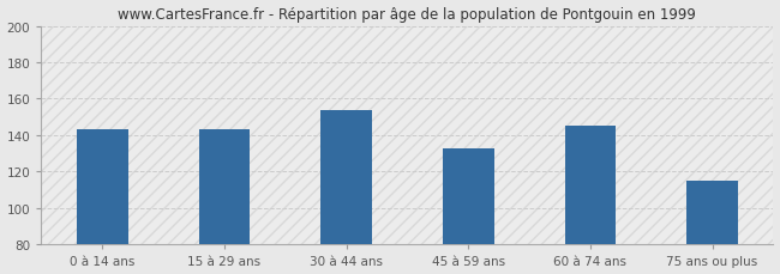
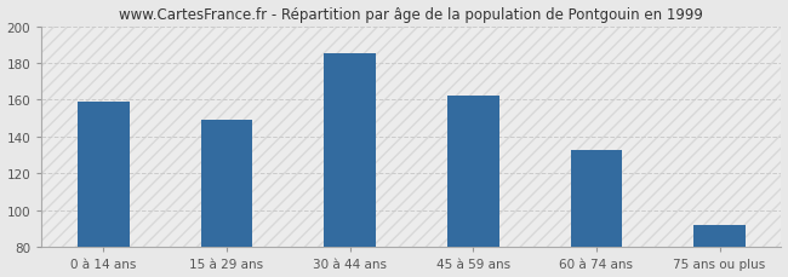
0 à 14 ans: 143 -> 159
15 à 29 ans: 143 -> 149
30 à 44 ans: 154 -> 185
45 à 59 ans: 133 -> 162
60 à 74 ans: 145 -> 133
75 ans ou plus: 115 -> 92
